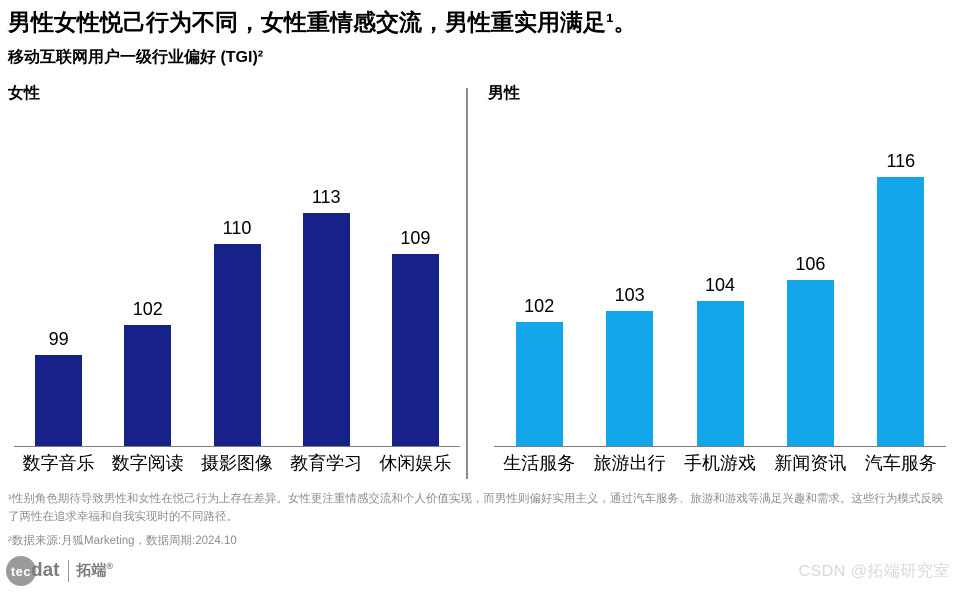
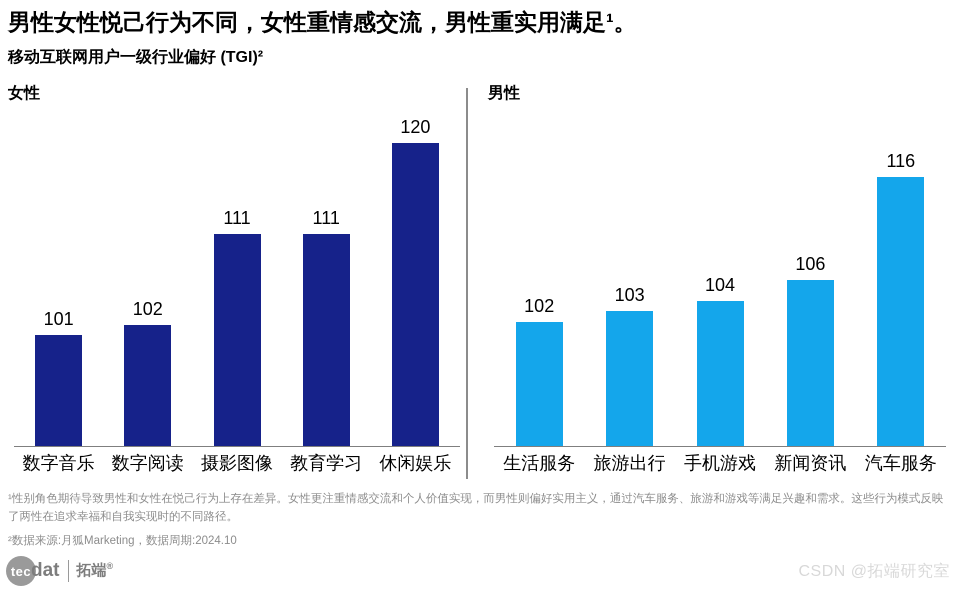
女性/数字音乐: 99 -> 101
女性/摄影图像: 110 -> 111
女性/教育学习: 113 -> 111
女性/休闲娱乐: 109 -> 120
